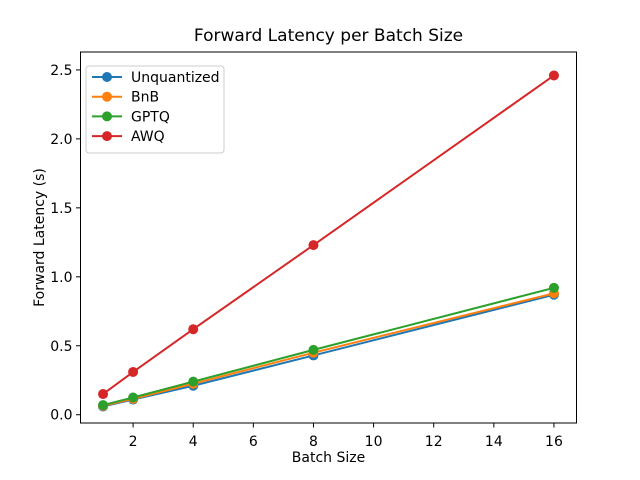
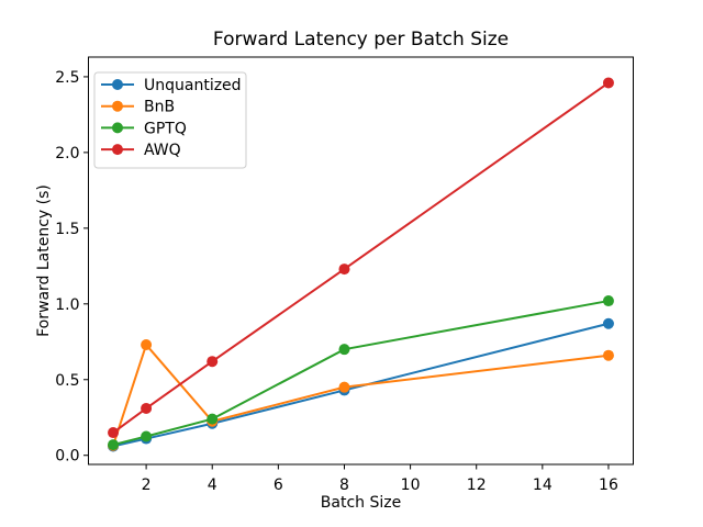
BnB/2: 0.12 -> 0.73
GPTQ/8: 0.47 -> 0.70
BnB/16: 0.88 -> 0.66
GPTQ/16: 0.92 -> 1.02
